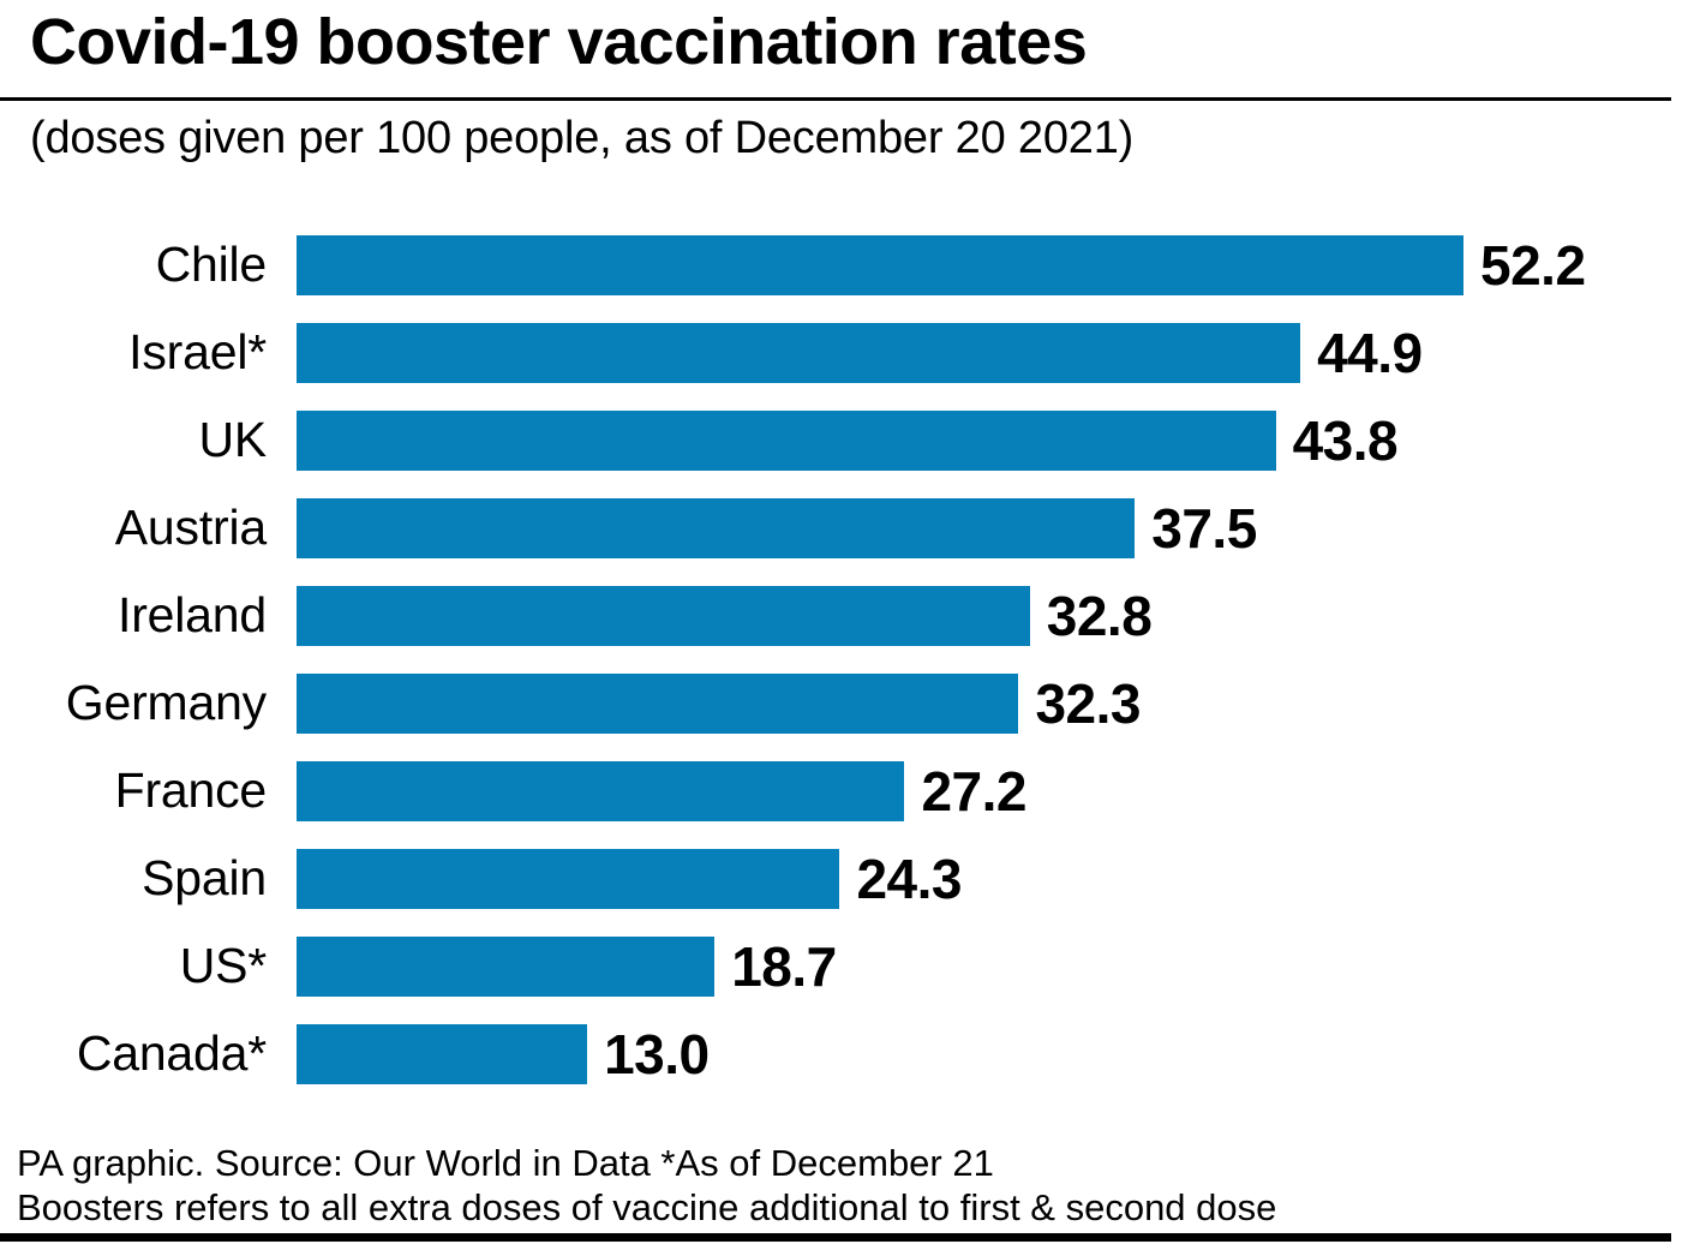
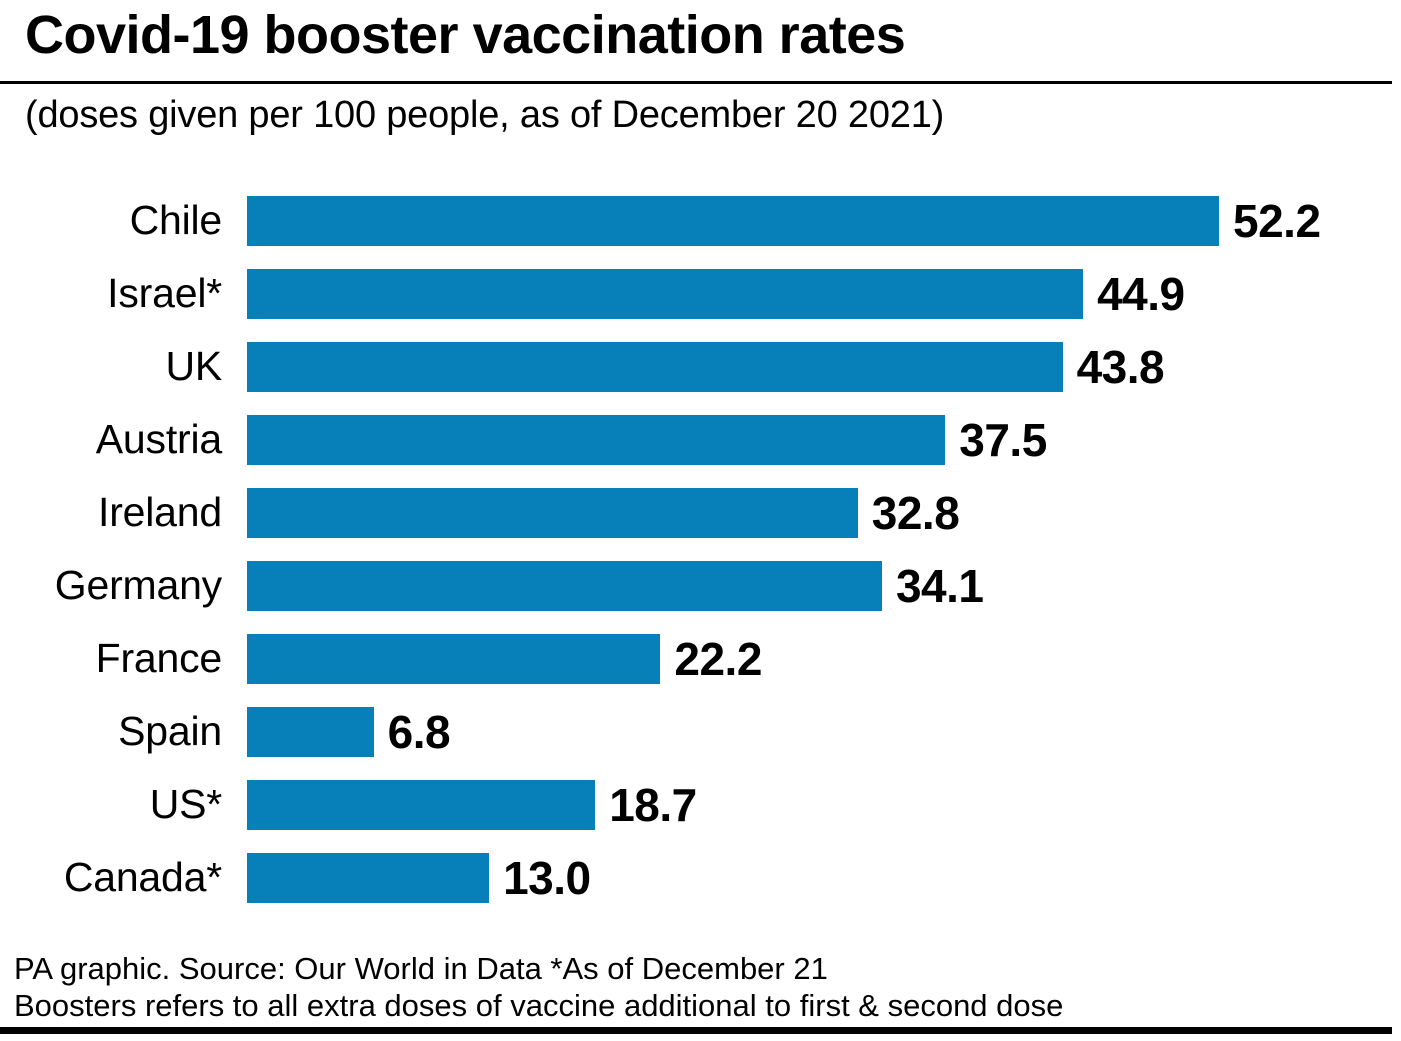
Germany: 32.3 -> 34.1
France: 27.2 -> 22.2
Spain: 24.3 -> 6.8
